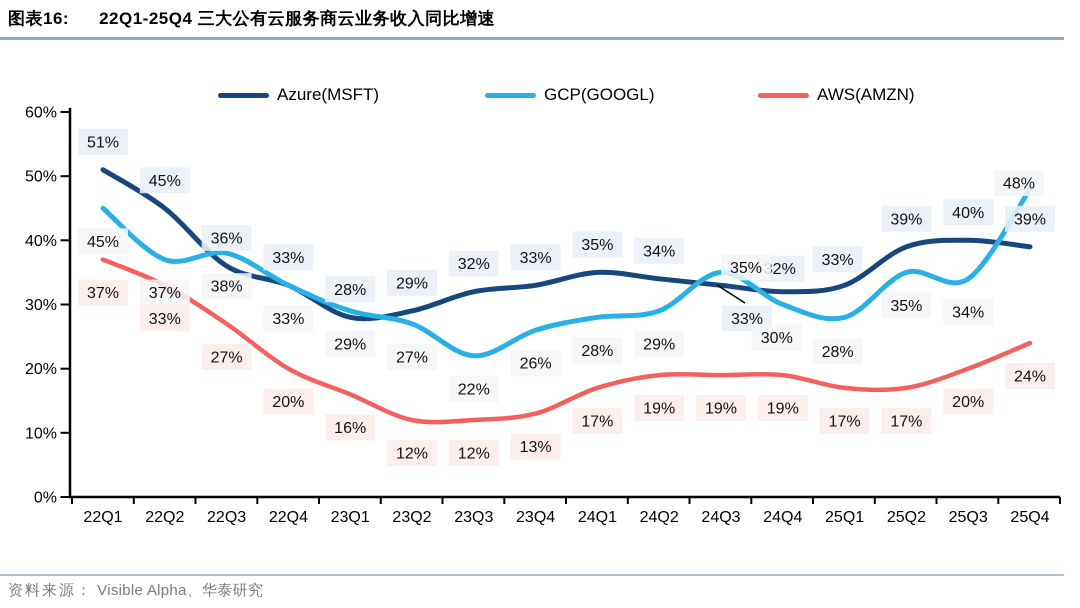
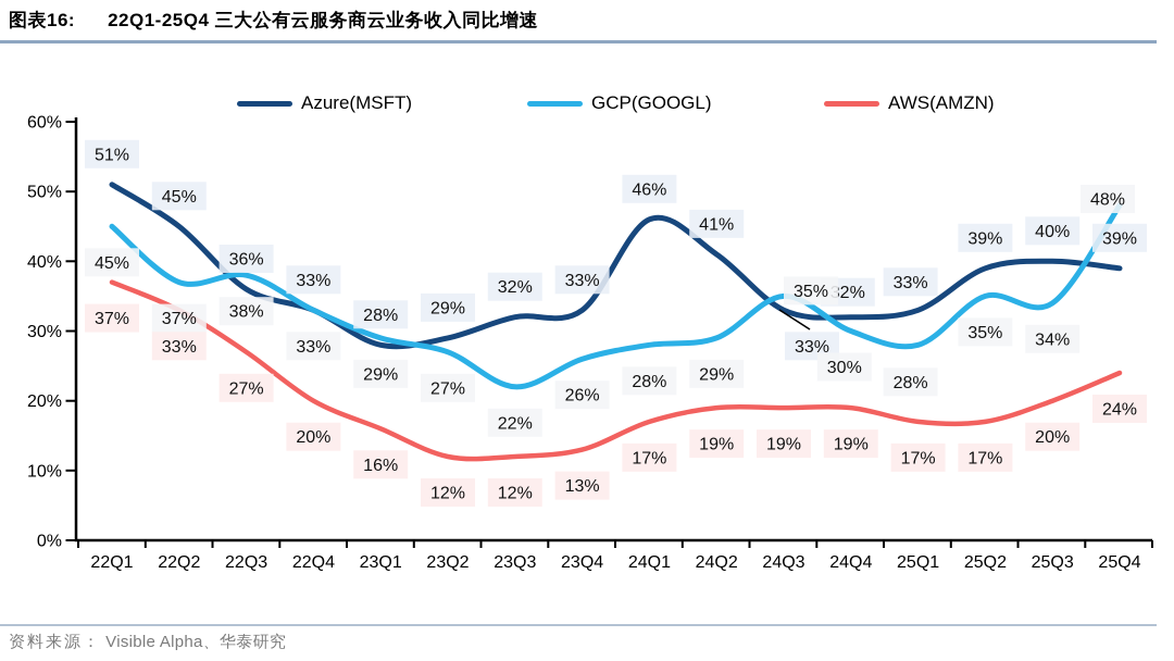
Azure(MSFT)/24Q1: 35% -> 46%
Azure(MSFT)/24Q2: 34% -> 41%
